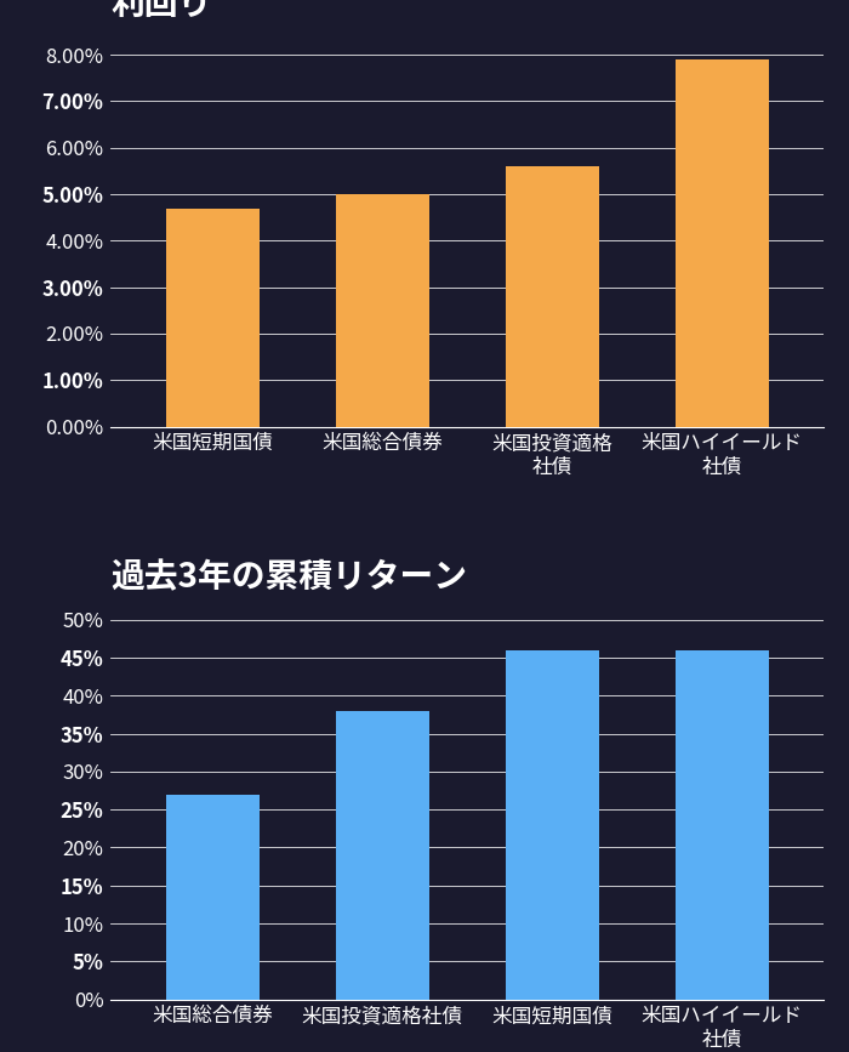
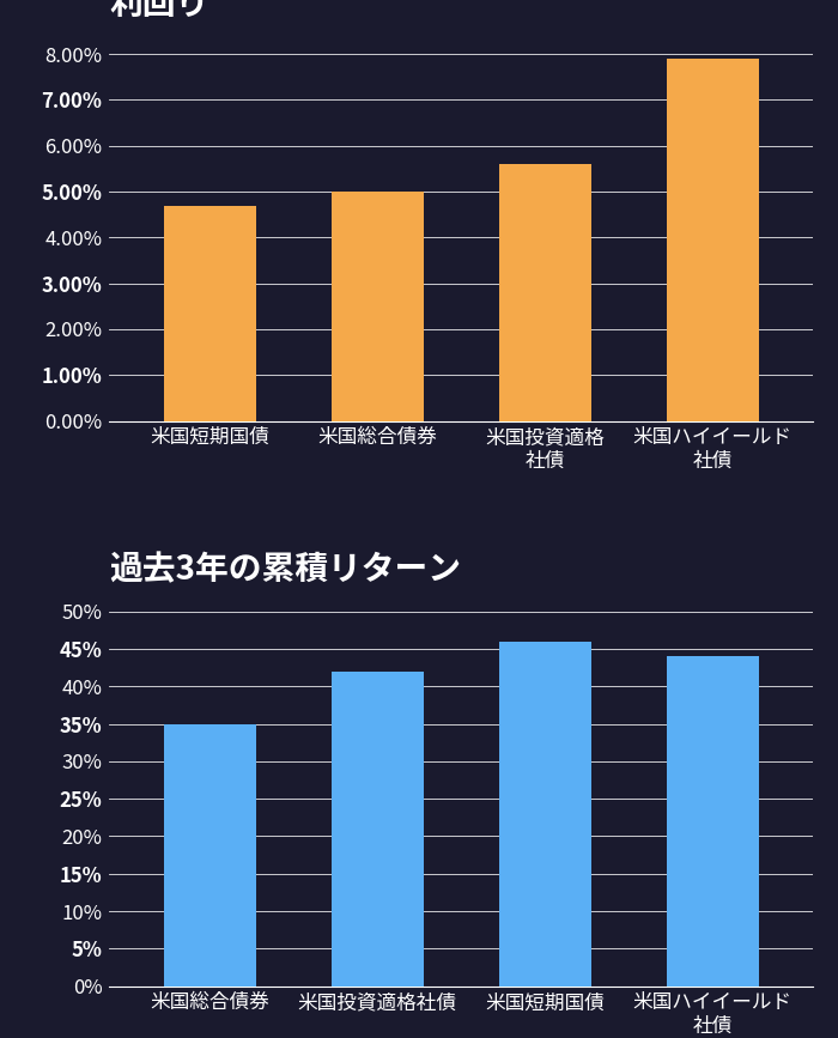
過去3年の累積リターン/米国総合債券: 27% -> 35%
過去3年の累積リターン/米国投資適格社債: 38% -> 42%
過去3年の累積リターン/米国ハイイールド 社債: 46% -> 44%
